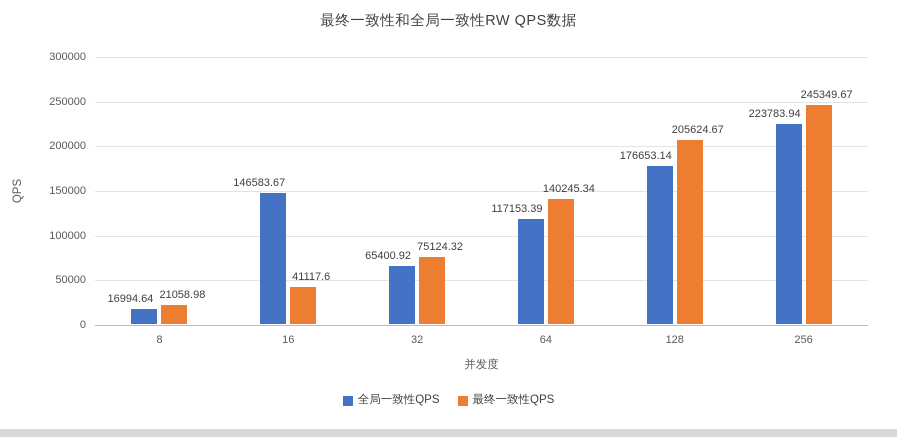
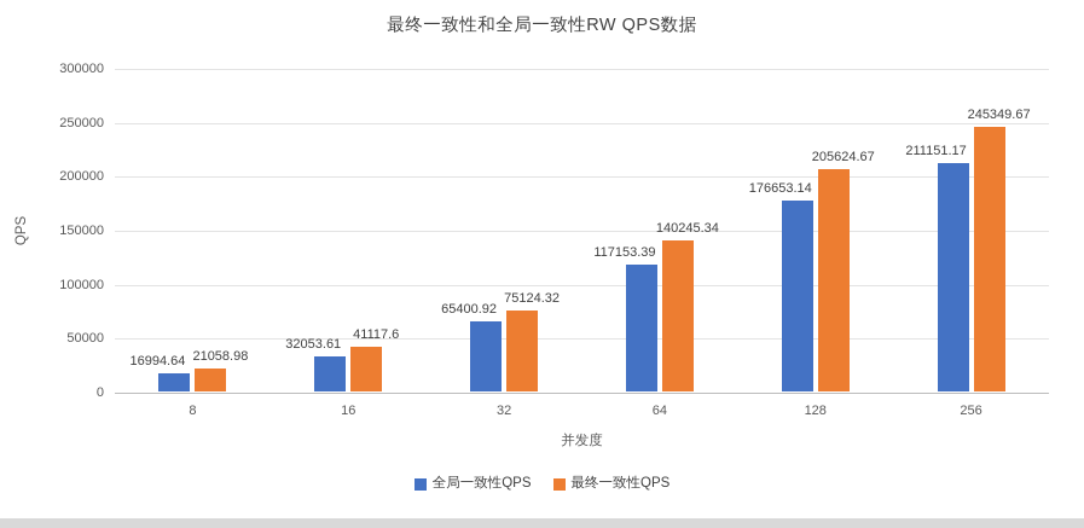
全局一致性QPS/16: 146583.67 -> 32053.61
全局一致性QPS/256: 223783.94 -> 211151.17
